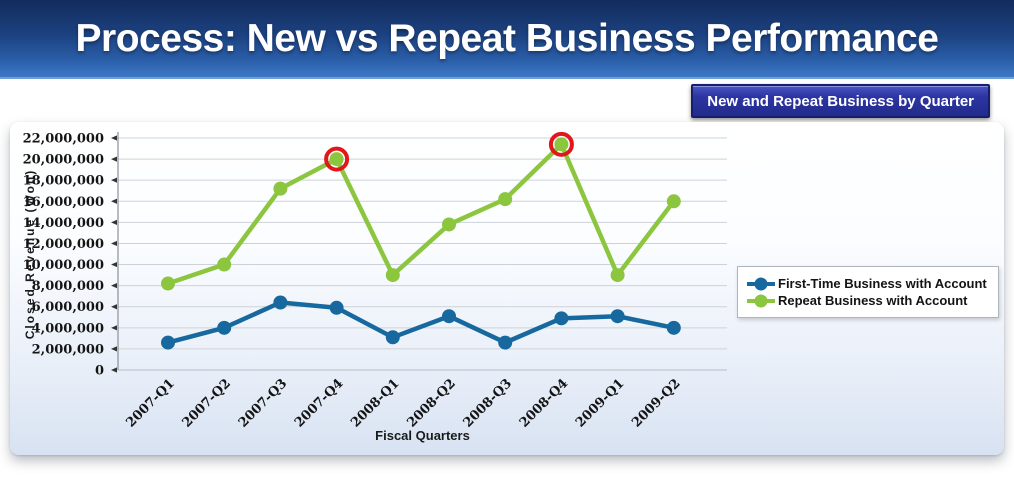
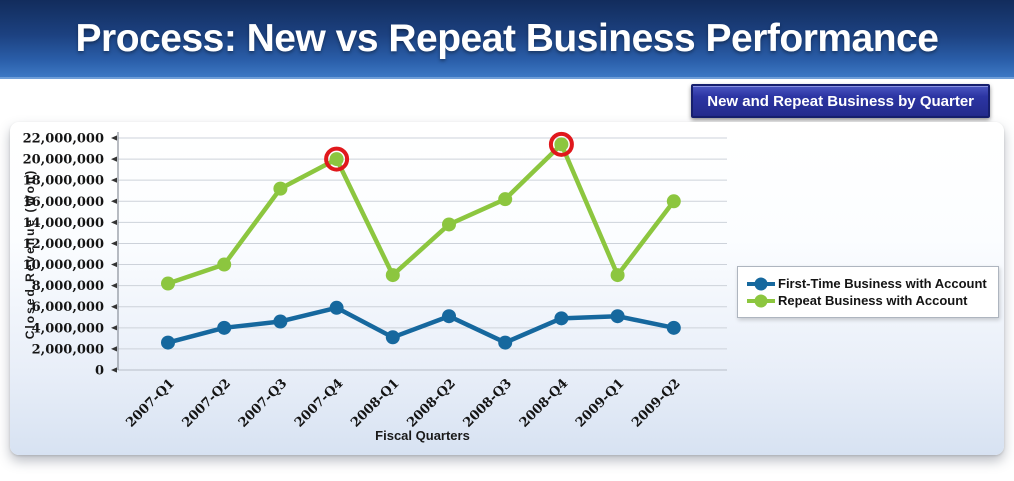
First-Time Business with Account/2007-Q3: 6400000 -> 4600000
